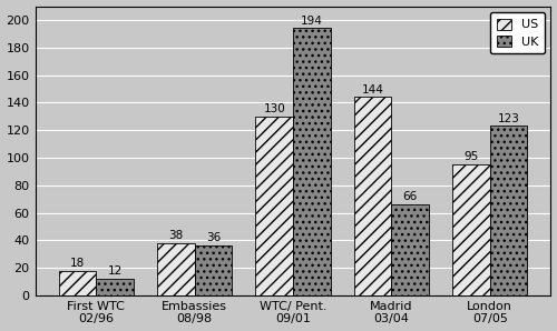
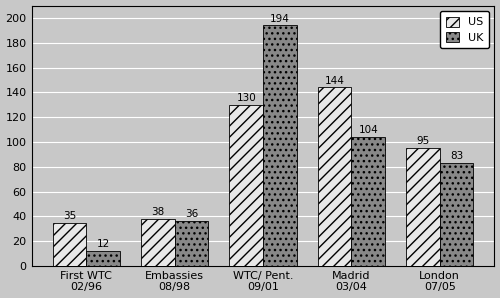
US/First WTC 02/96: 18 -> 35
UK/Madrid 03/04: 66 -> 104
UK/London 07/05: 123 -> 83
